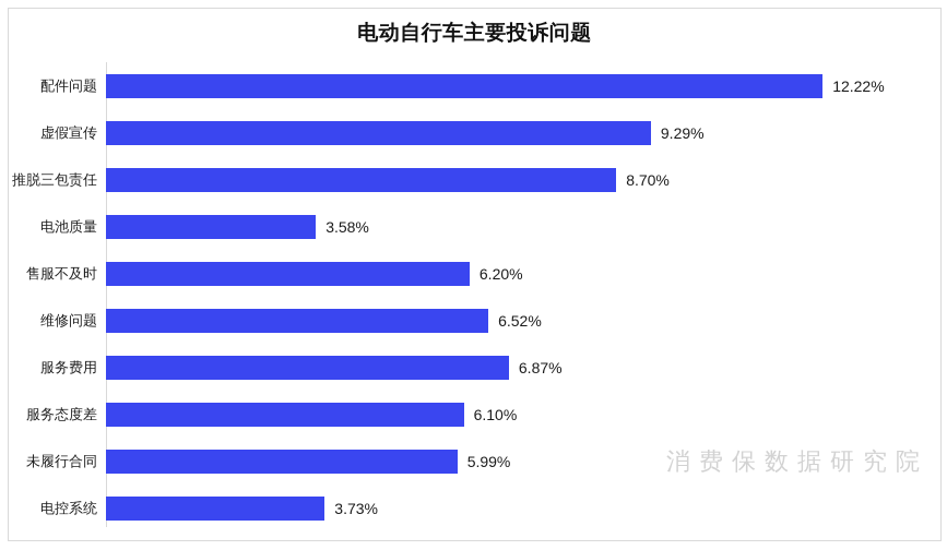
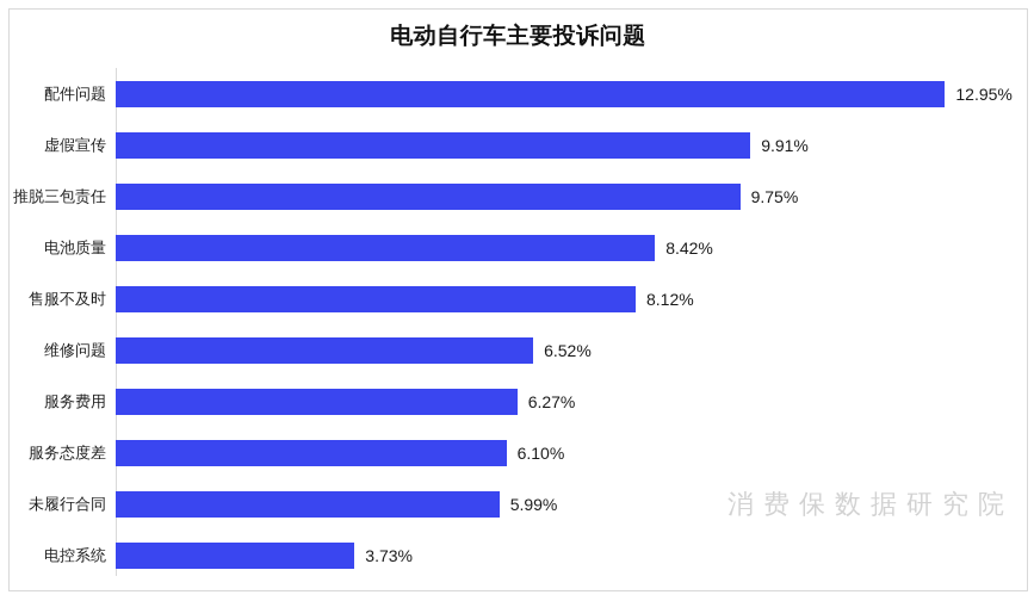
配件问题: 12.22% -> 12.95%
虚假宣传: 9.29% -> 9.91%
推脱三包责任: 8.70% -> 9.75%
电池质量: 3.58% -> 8.42%
售服不及时: 6.20% -> 8.12%
服务费用: 6.87% -> 6.27%
